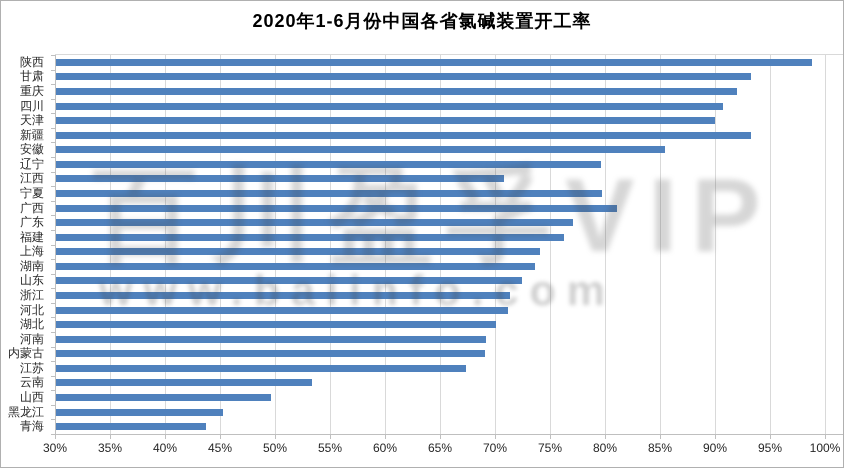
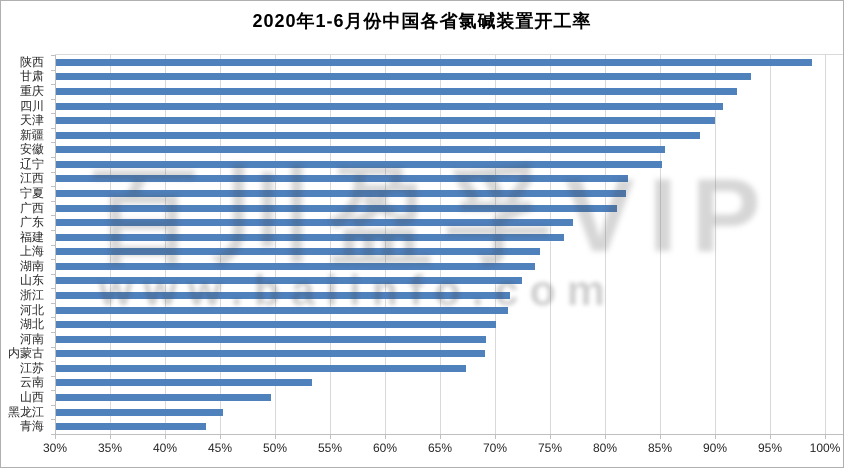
新疆: 93.2% -> 88.5%
辽宁: 79.5% -> 85.1%
江西: 70.7% -> 82.0%
宁夏: 79.6% -> 81.8%
